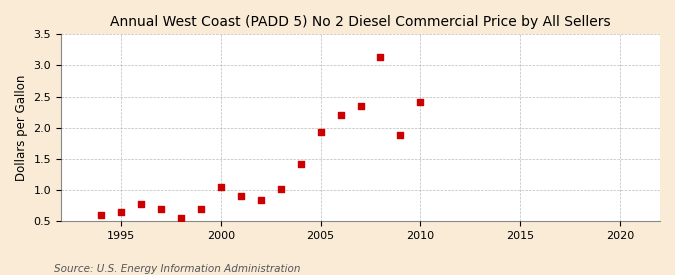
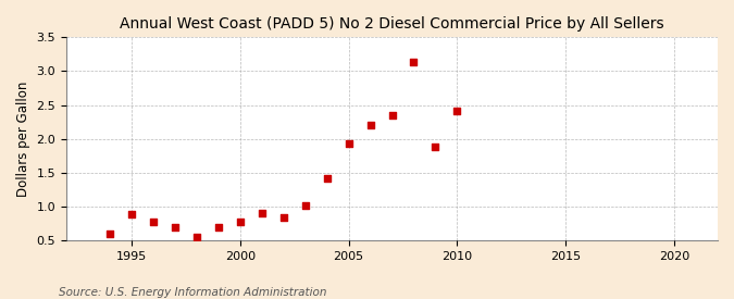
1995: 0.65 -> 0.88
2000: 1.04 -> 0.78
